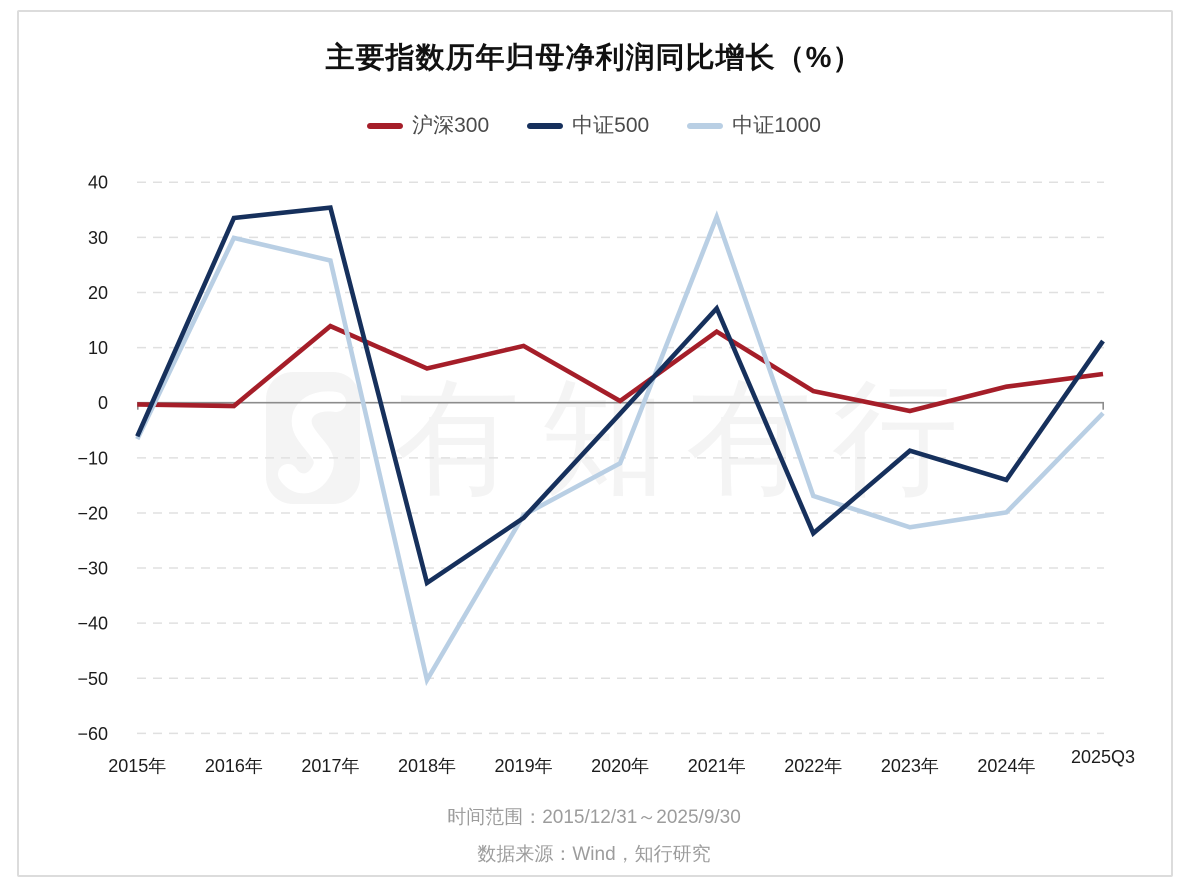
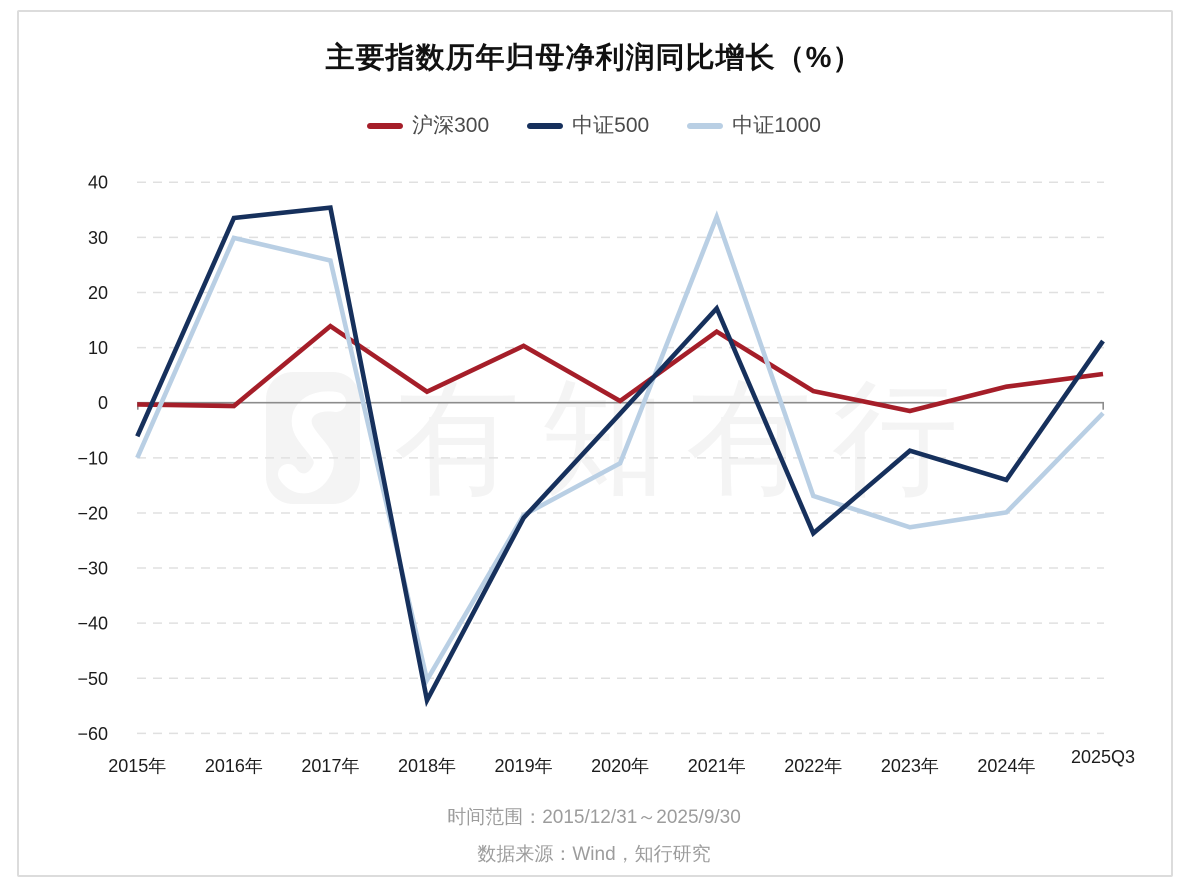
中证1000/2015年: -7 -> -10
沪深300/2018年: 6 -> 2
中证500/2018年: -33 -> -54
